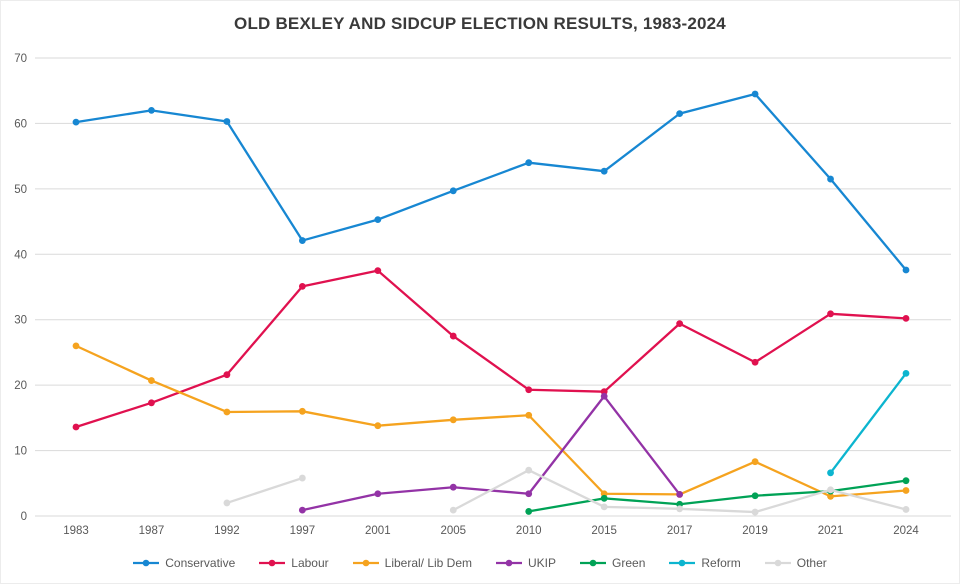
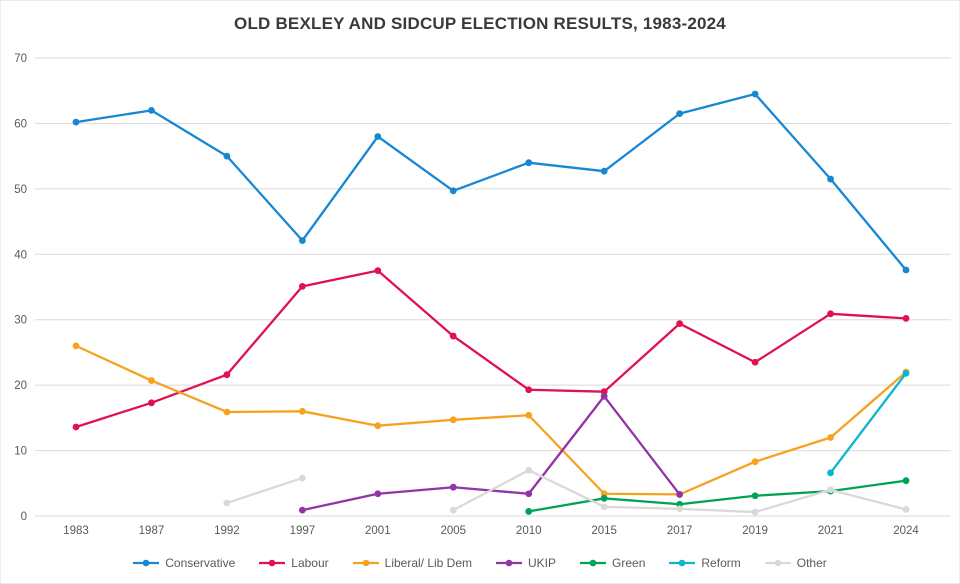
Conservative/1992: 60 -> 55
Conservative/2001: 45 -> 58
Liberal/ Lib Dem/2021: 3 -> 12
Liberal/ Lib Dem/2024: 4 -> 22
